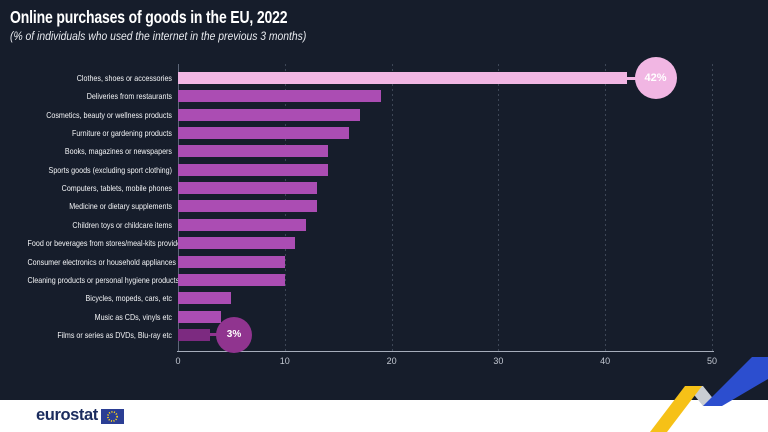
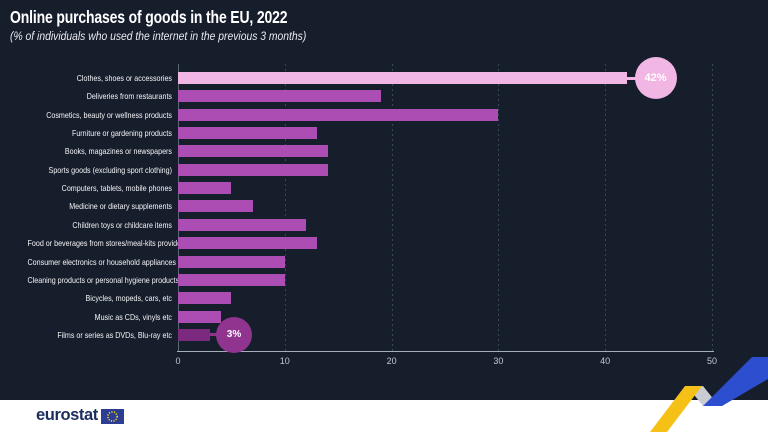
Cosmetics, beauty or wellness products: 17 -> 30
Furniture or gardening products: 16 -> 13
Computers, tablets, mobile phones: 13 -> 5
Medicine or dietary supplements: 13 -> 7
Food or beverages from stores/meal-kits providers: 11 -> 13
